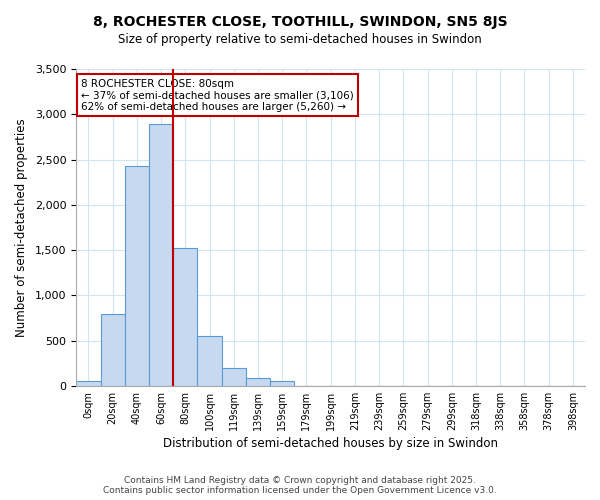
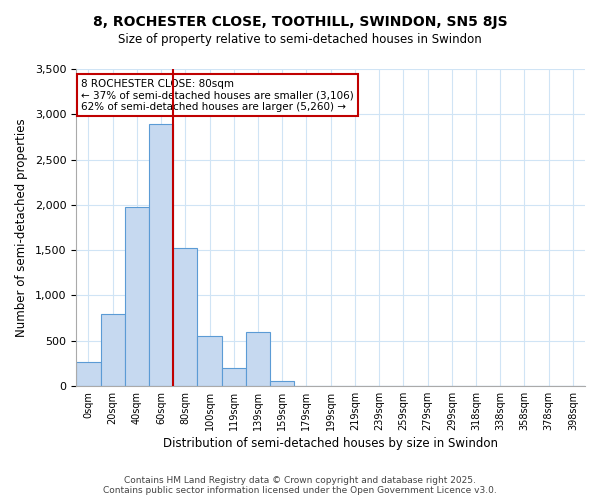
0sqm: 50 -> 260
40sqm: 2,430 -> 1,980
139sqm: 90 -> 600
